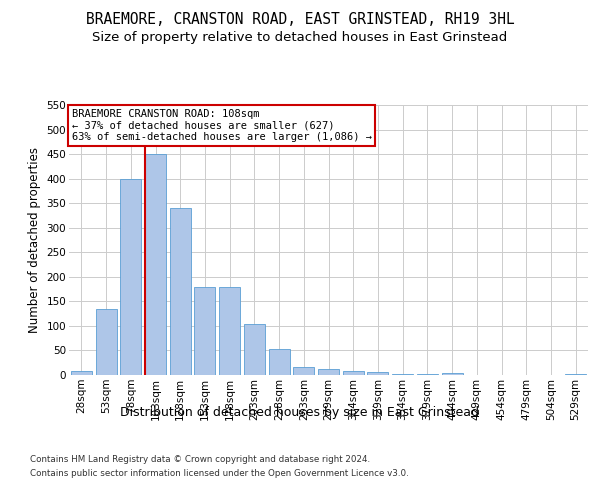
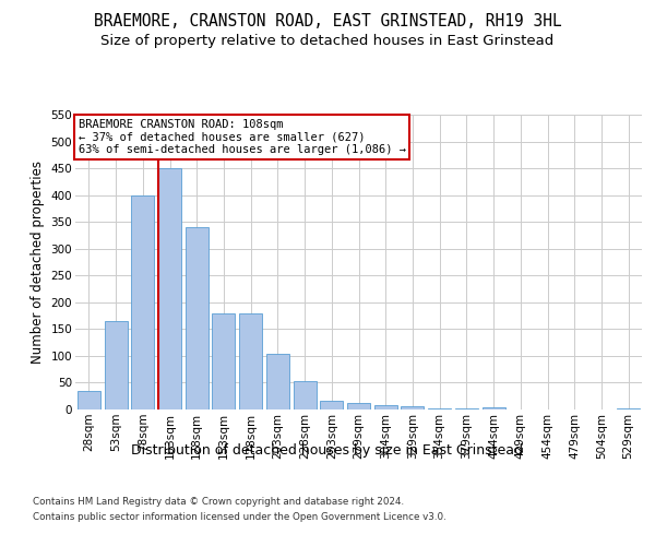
28sqm: 8 -> 35
53sqm: 135 -> 165
